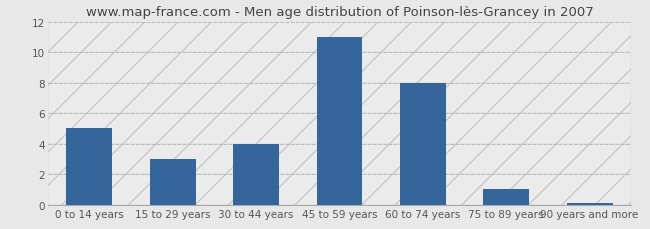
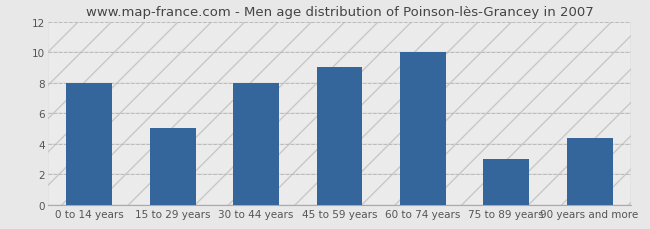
0 to 14 years: 5.0 -> 8.0
15 to 29 years: 3.0 -> 5.0
30 to 44 years: 4.0 -> 8.0
45 to 59 years: 11.0 -> 9.0
60 to 74 years: 8.0 -> 10.0
75 to 89 years: 1.0 -> 3.0
90 years and more: 0.1 -> 4.4
